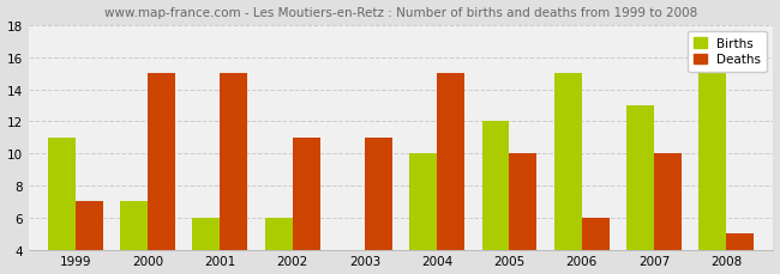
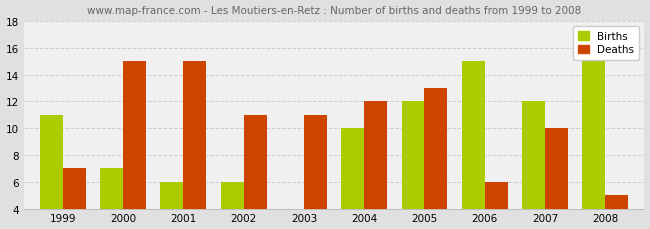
Deaths/2004: 15 -> 12
Deaths/2005: 10 -> 13
Births/2007: 13 -> 12
